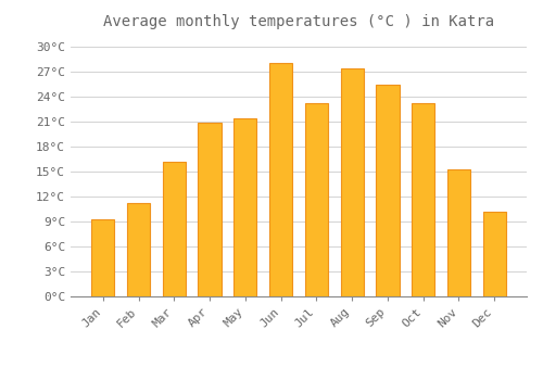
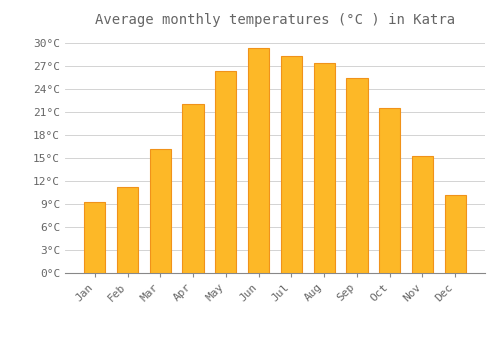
Apr: 20.8°C -> 22.0°C
May: 21.4°C -> 26.3°C
Jun: 28.0°C -> 29.3°C
Jul: 23.2°C -> 28.2°C
Oct: 23.2°C -> 21.5°C
